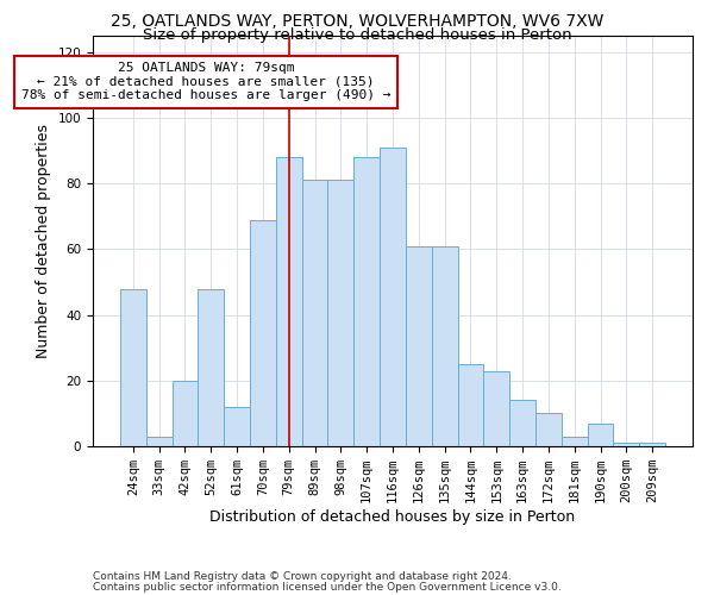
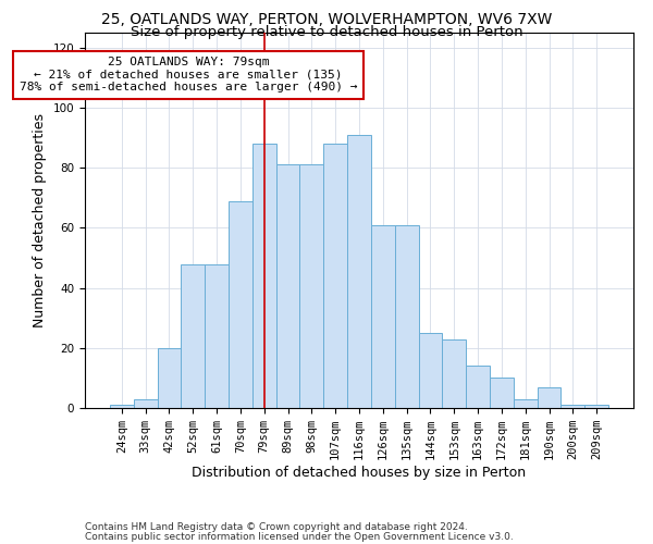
24sqm: 48 -> 1
61sqm: 12 -> 48
